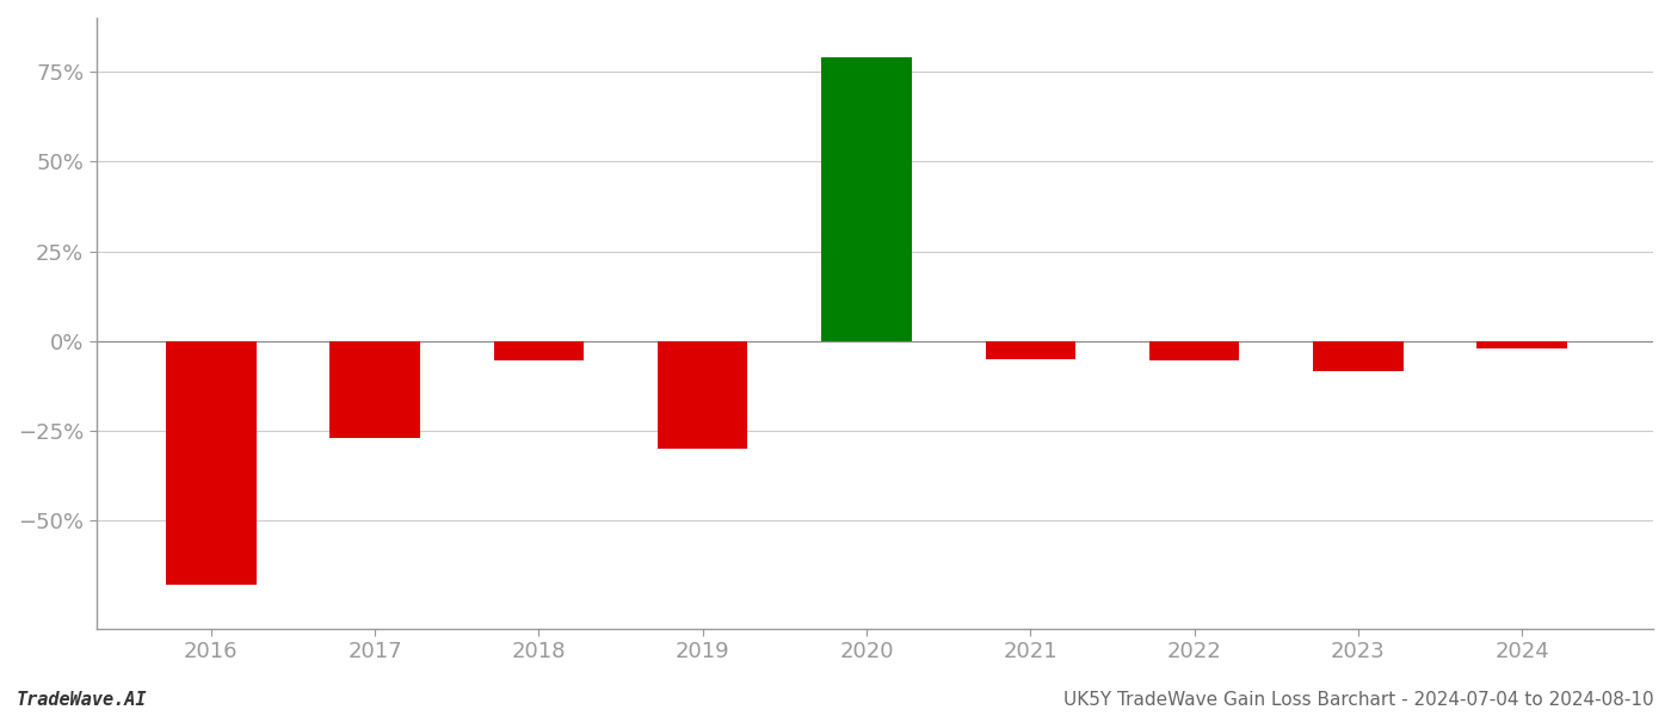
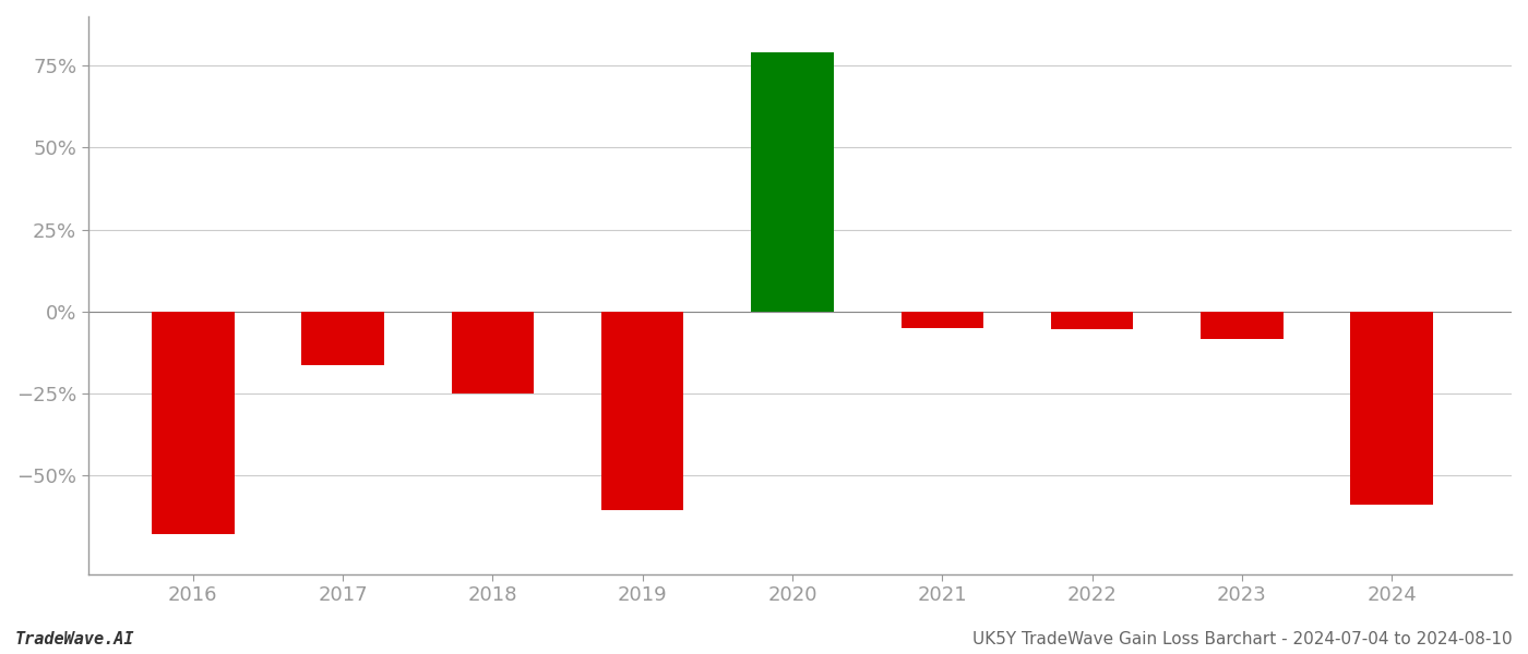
2017: -27.0% -> -16.5%
2018: -5.5% -> -25.0%
2019: -30.0% -> -60.5%
2024: -2.0% -> -59.0%
